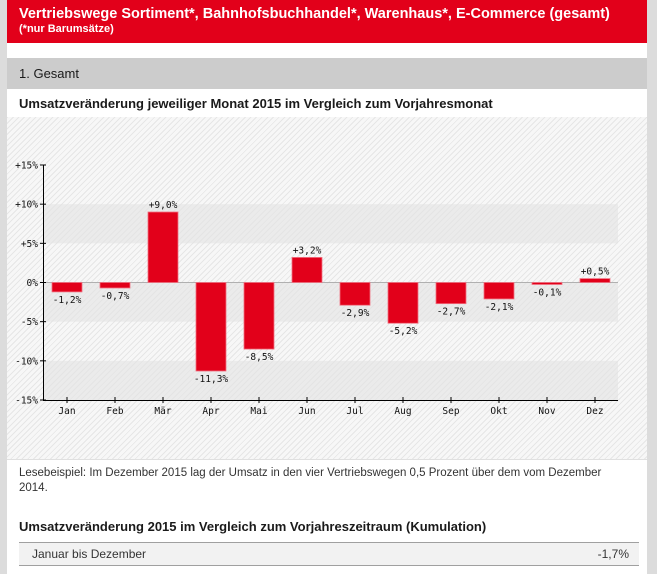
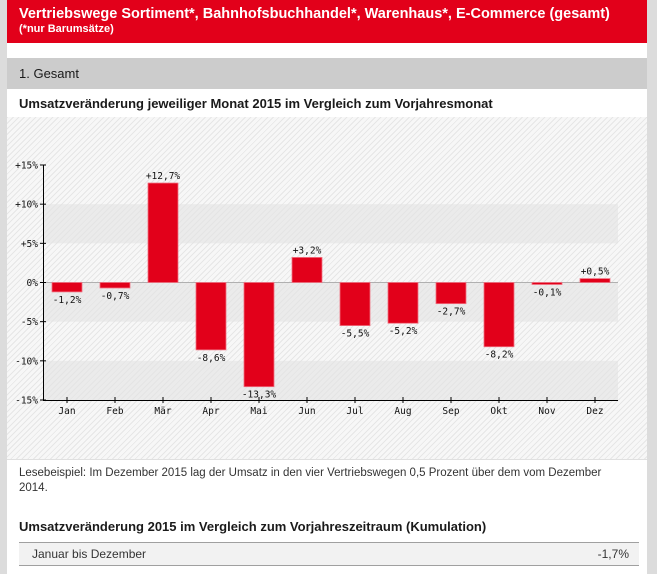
Mär: +9,0% -> +12,7%
Apr: -11,3% -> -8,6%
Mai: -8,5% -> -13,3%
Jul: -2,9% -> -5,5%
Okt: -2,1% -> -8,2%
